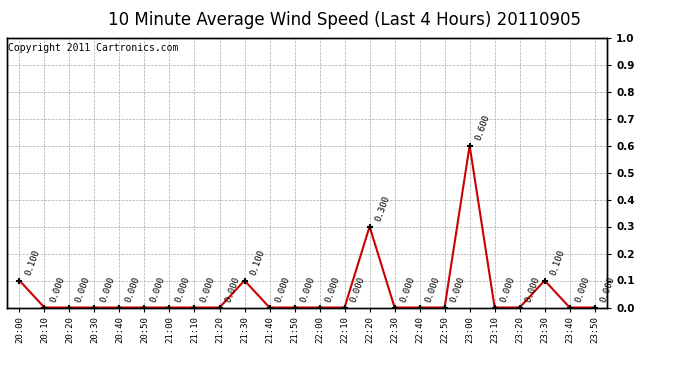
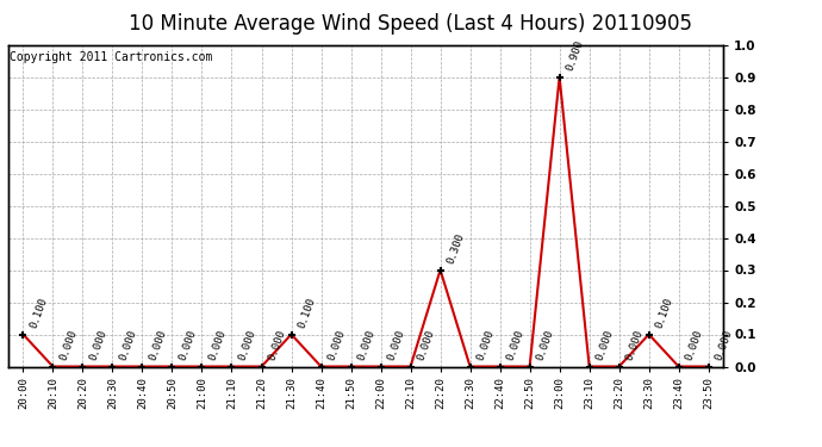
23:00: 0.600 -> 0.900
